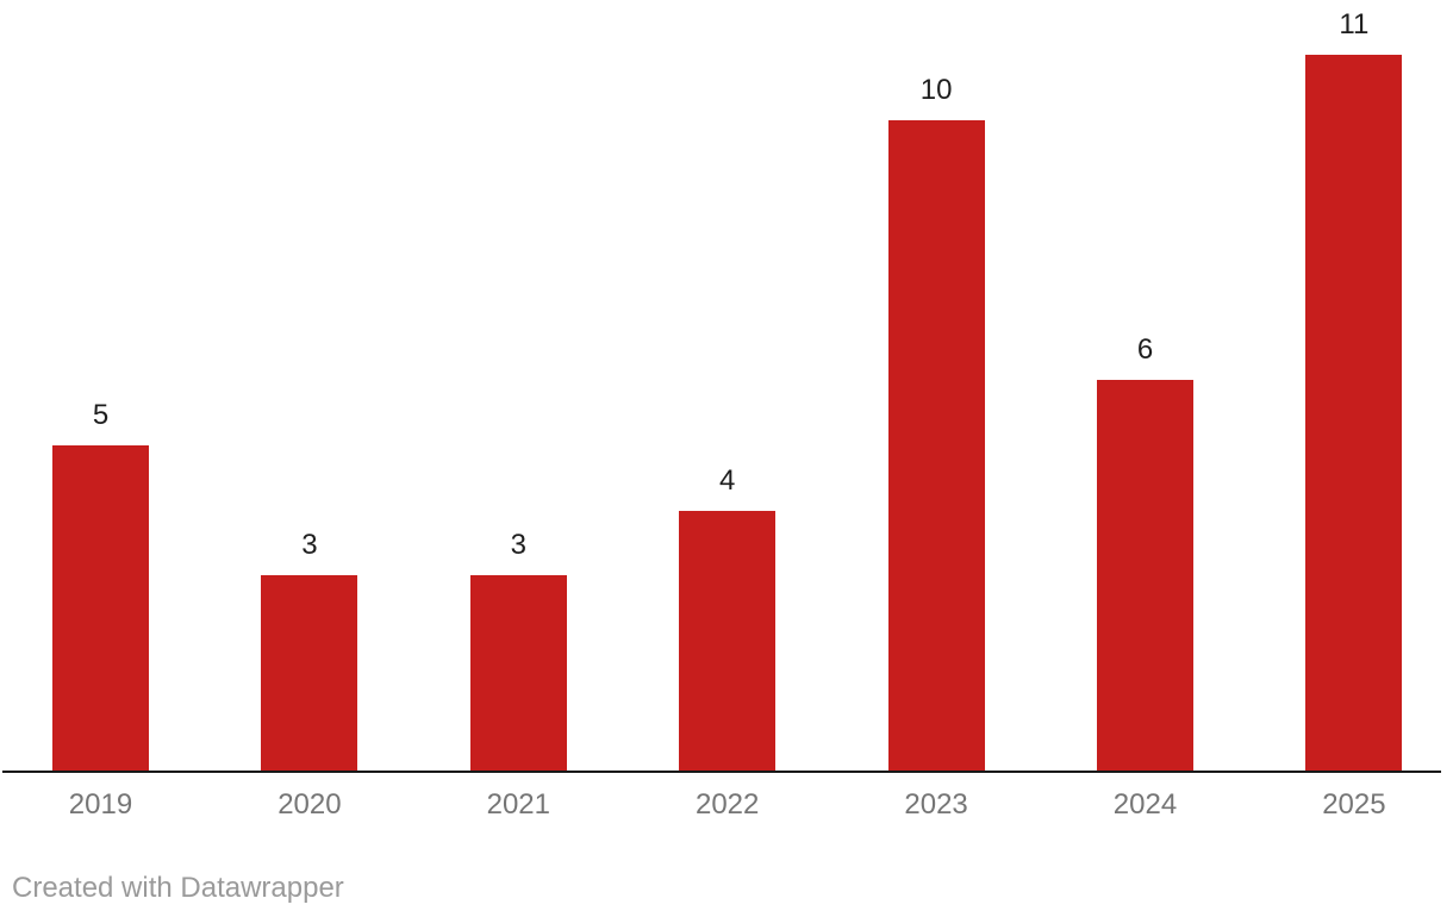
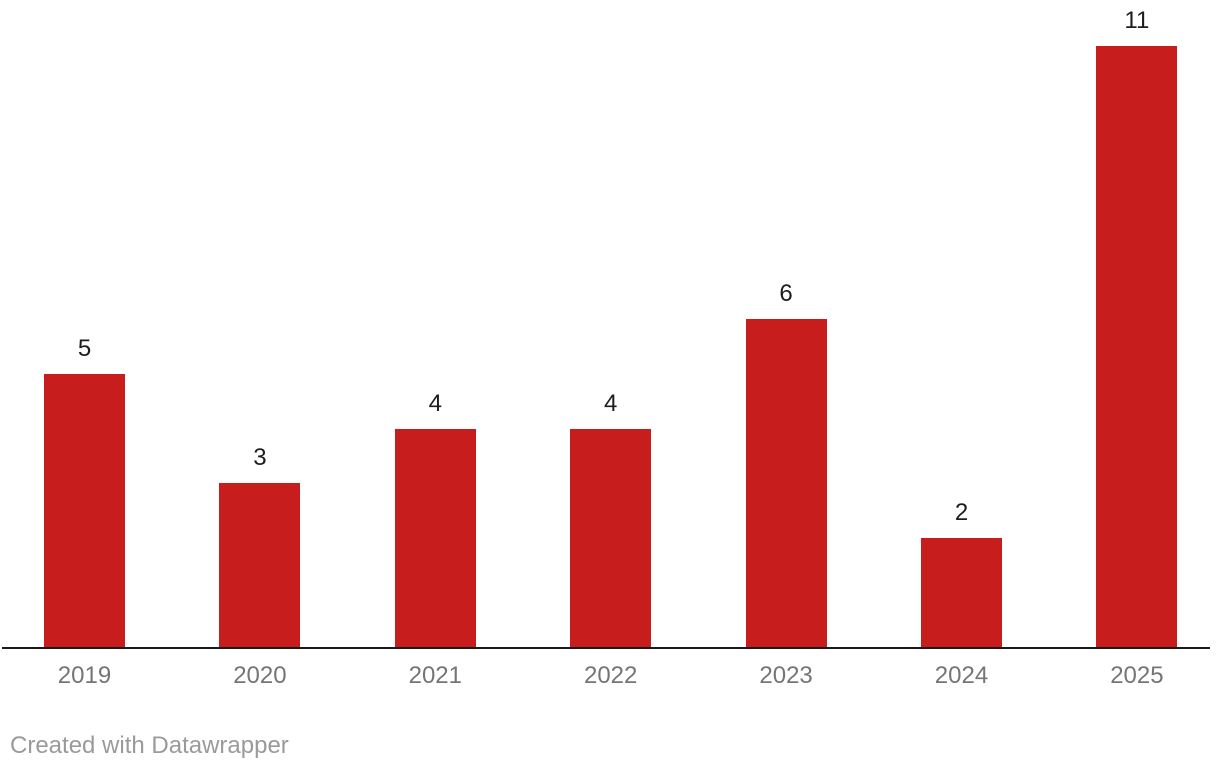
2021: 3 -> 4
2023: 10 -> 6
2024: 6 -> 2
